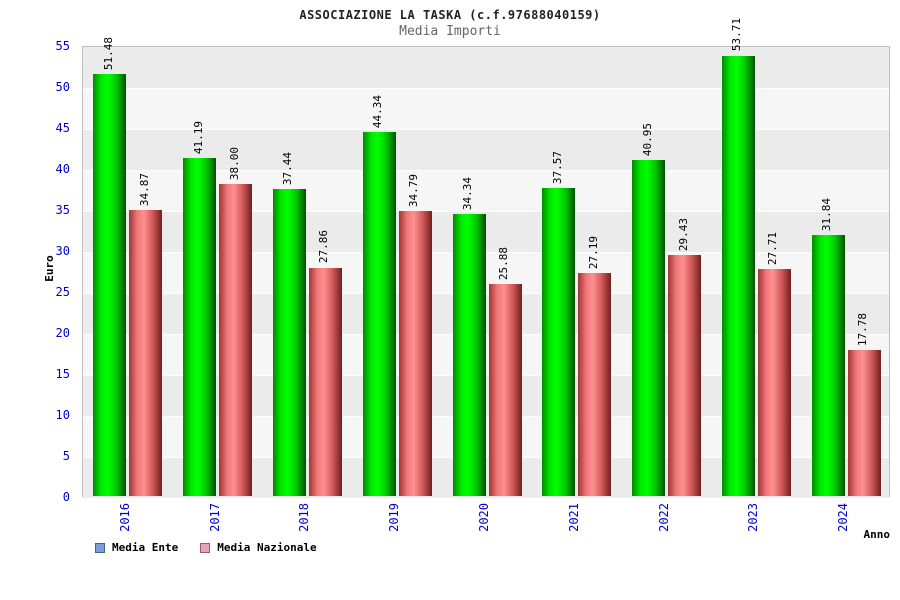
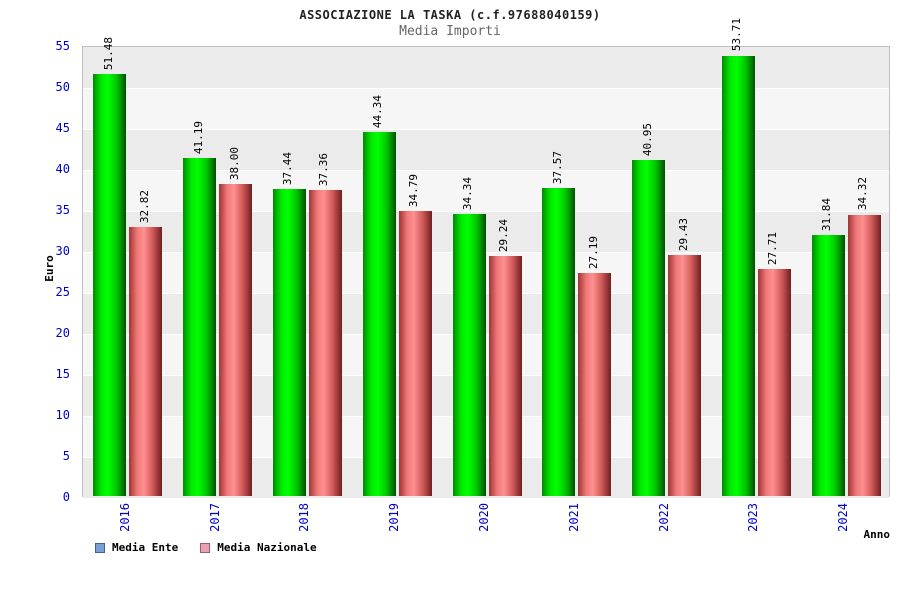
Media Nazionale/2016: 34.87 -> 32.82
Media Nazionale/2018: 27.86 -> 37.36
Media Nazionale/2020: 25.88 -> 29.24
Media Nazionale/2024: 17.78 -> 34.32
